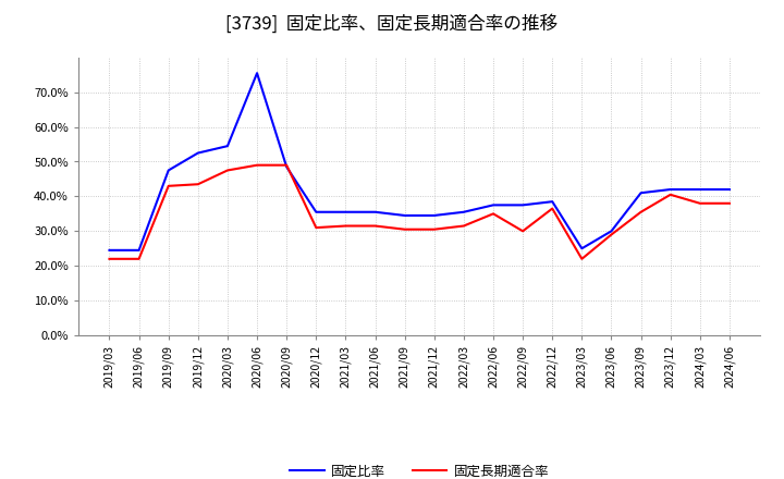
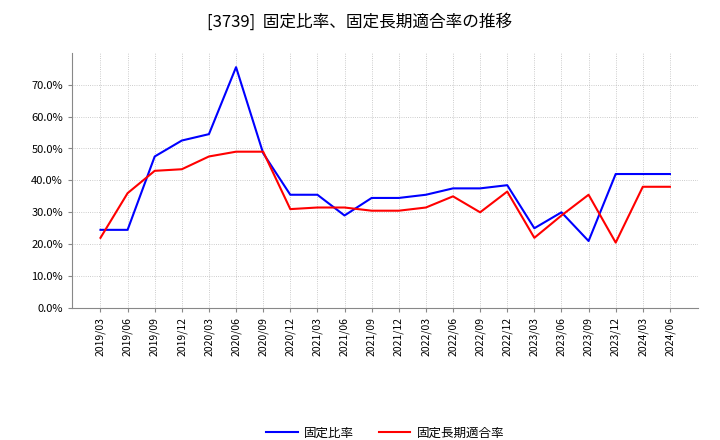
固定長期適合率/2019/06: 22.0% -> 36.0%
固定比率/2021/06: 35.5% -> 29.0%
固定比率/2023/09: 41.0% -> 21.0%
固定長期適合率/2023/12: 40.5% -> 20.5%
